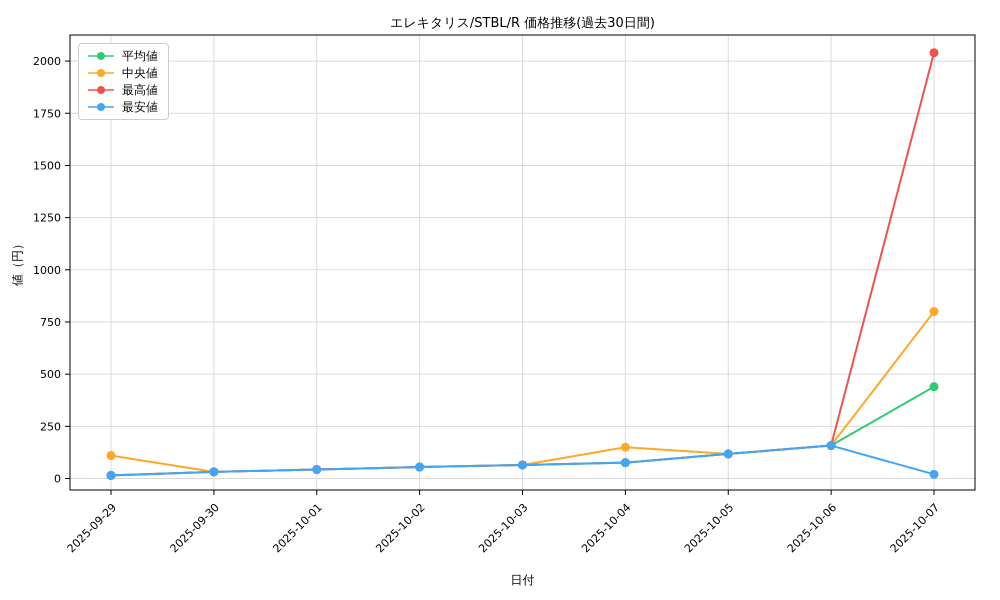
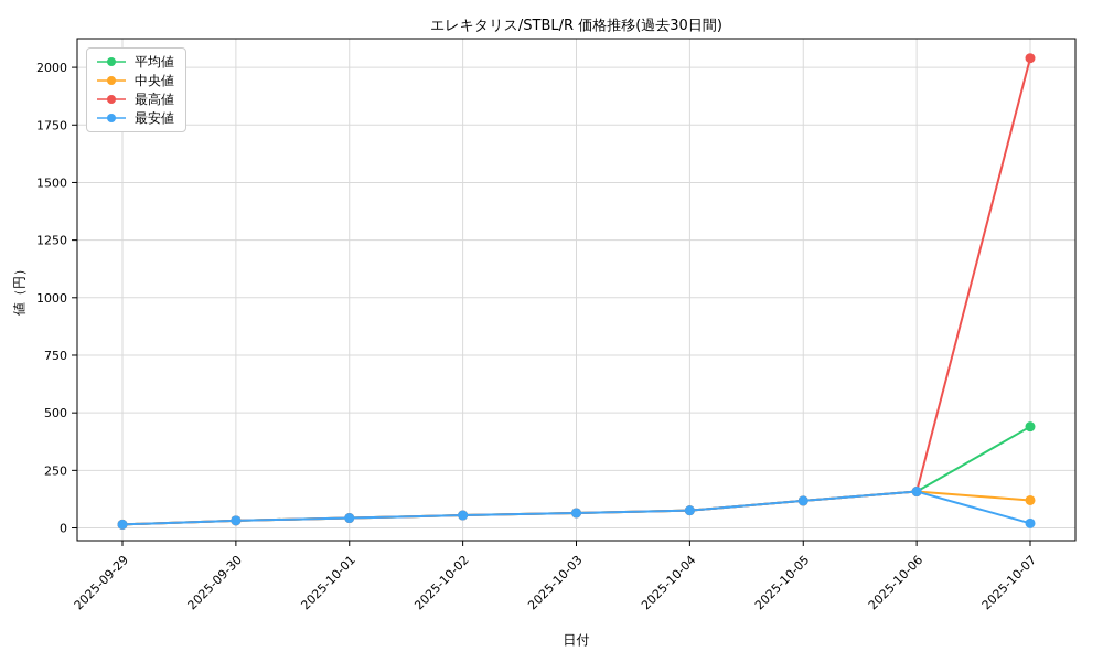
中央値/2025-09-29: 110 -> 20
中央値/2025-10-04: 150 -> 80
中央値/2025-10-07: 800 -> 120
